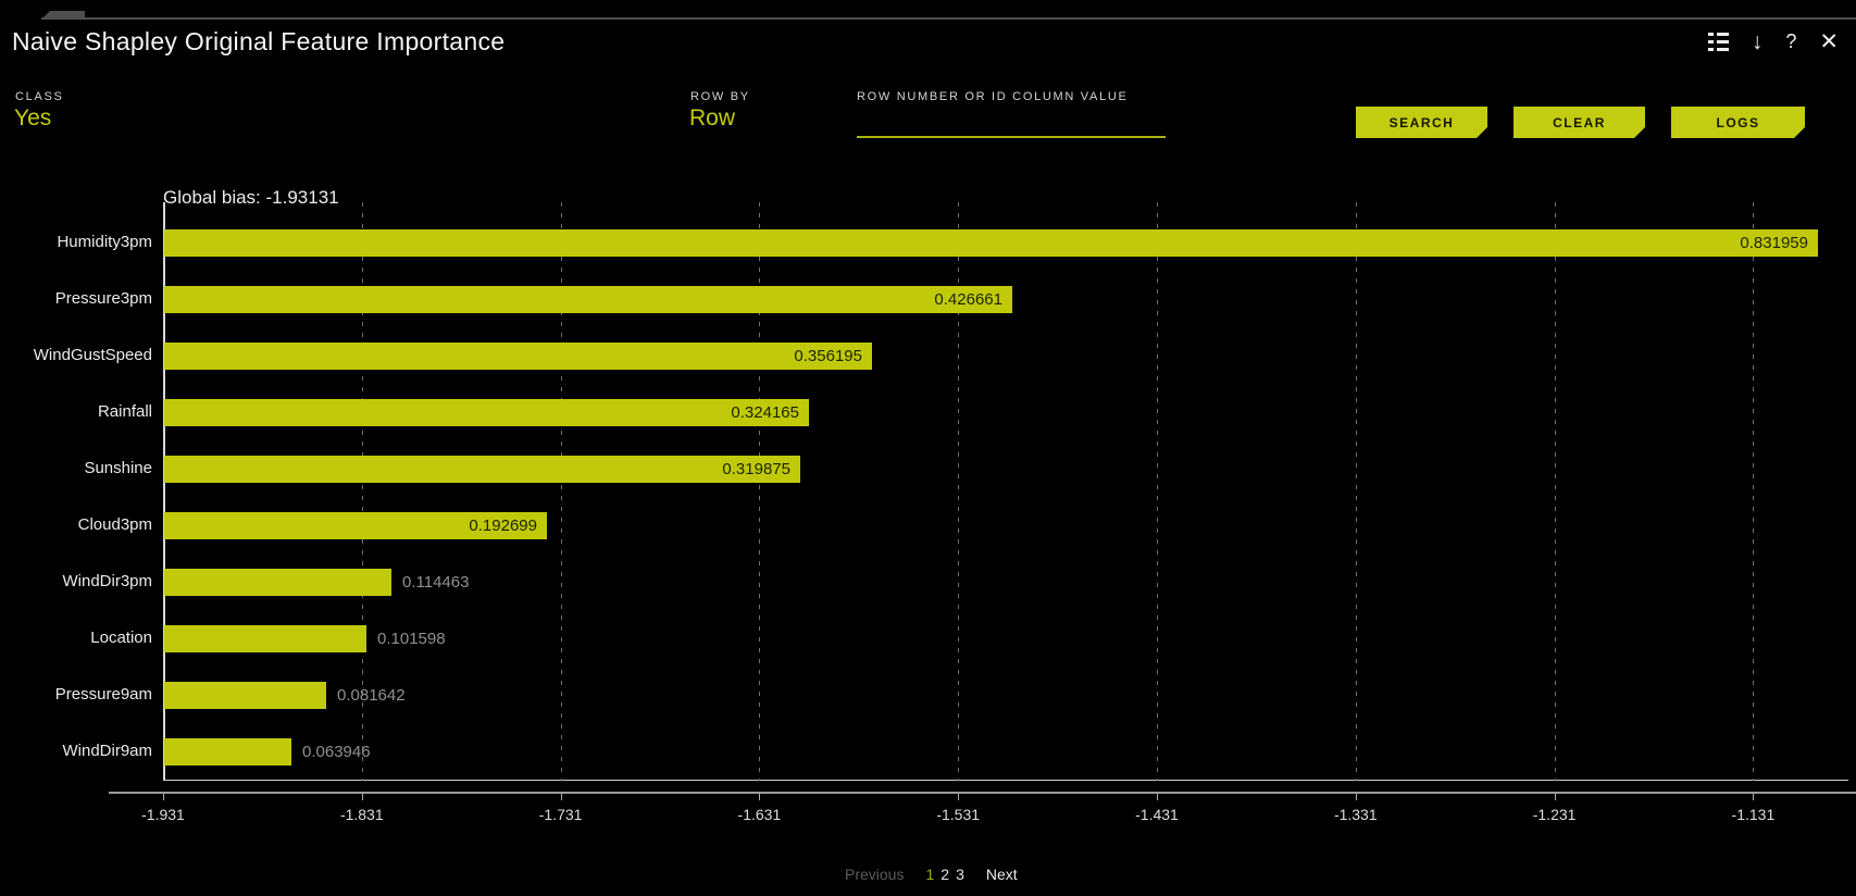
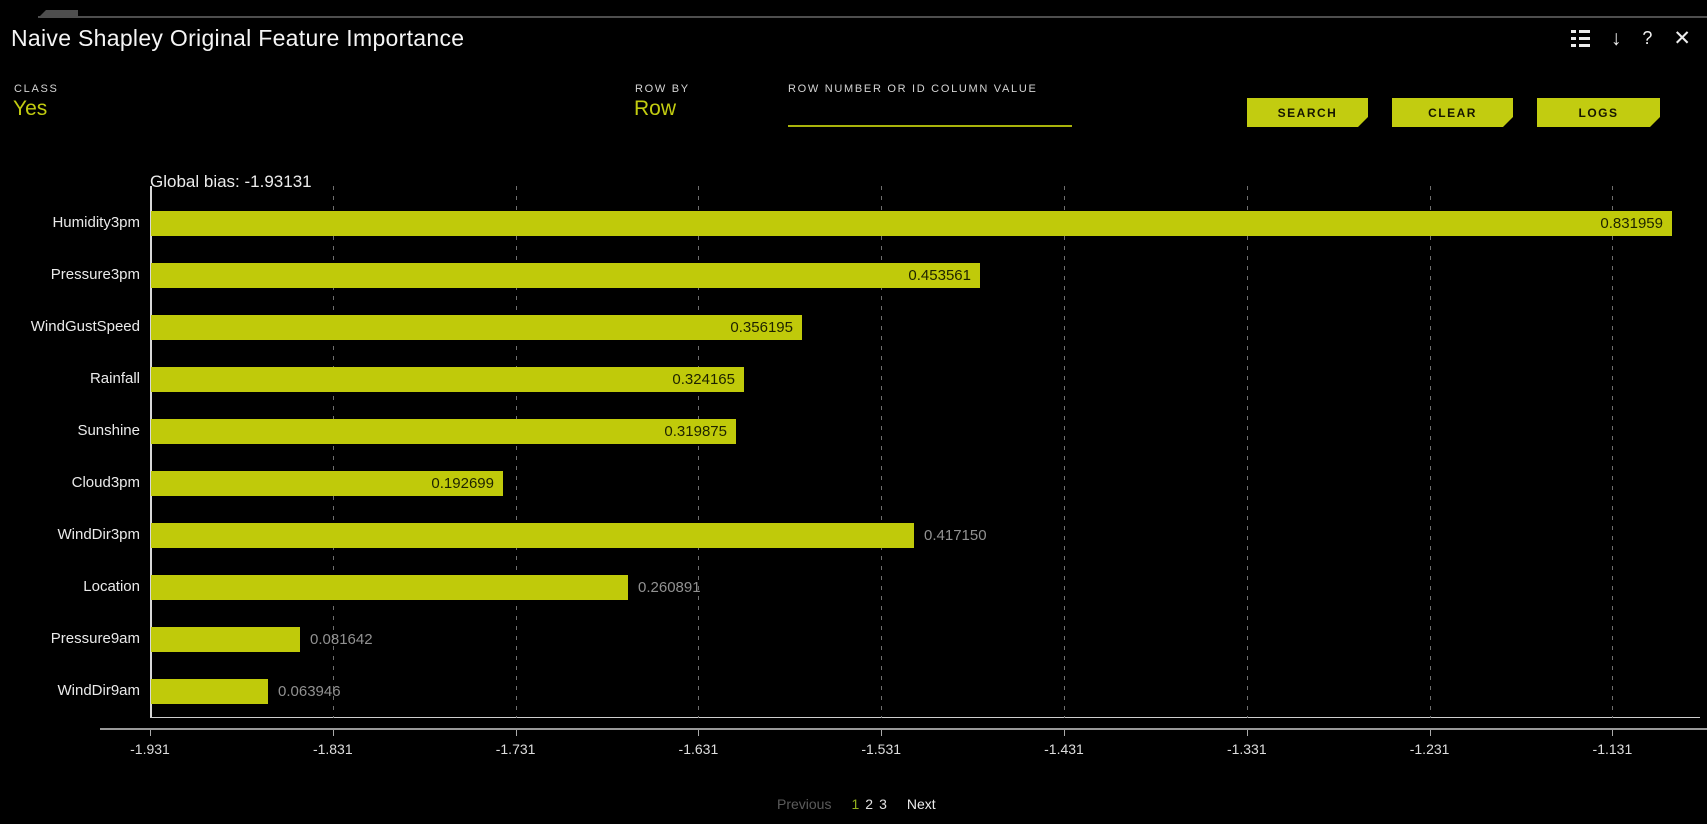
Pressure3pm: 0.426661 -> 0.453561
WindDir3pm: 0.114463 -> 0.417150
Location: 0.101598 -> 0.260891
